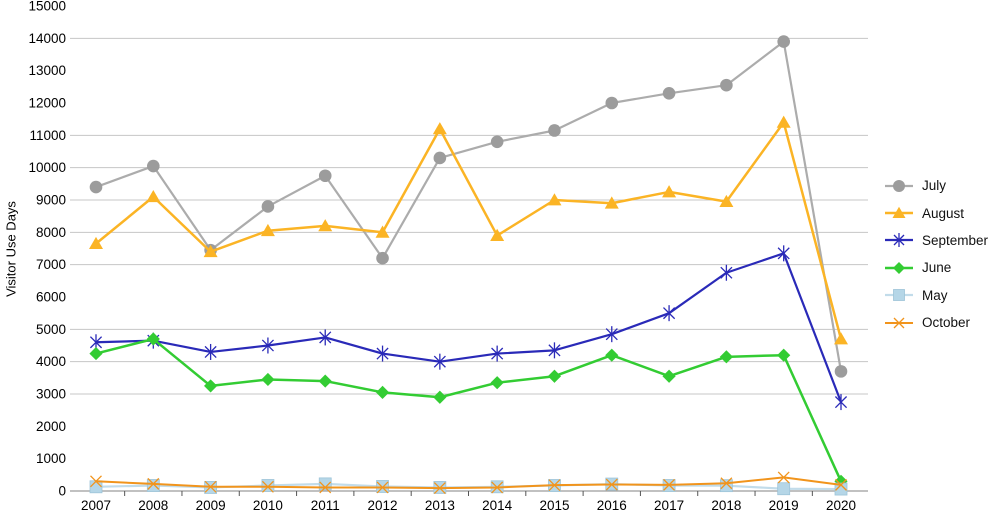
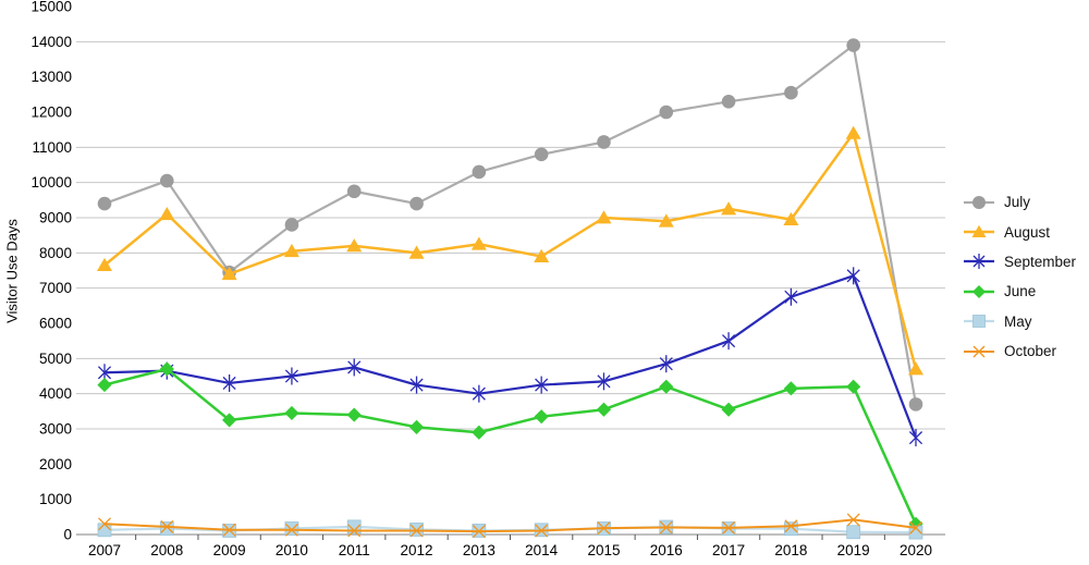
July/2012: 7200 -> 9400
August/2013: 11200 -> 8200
